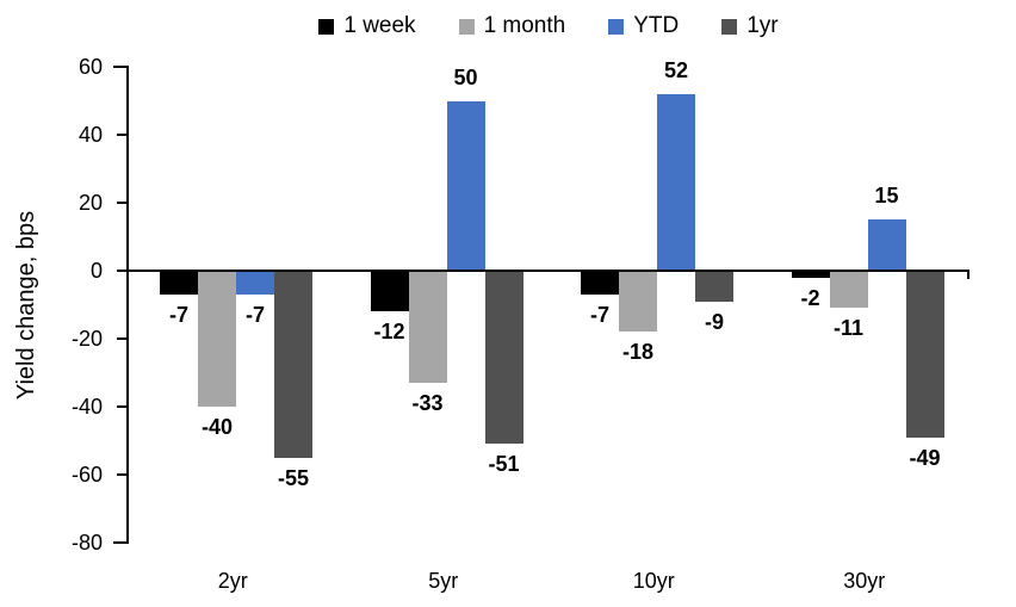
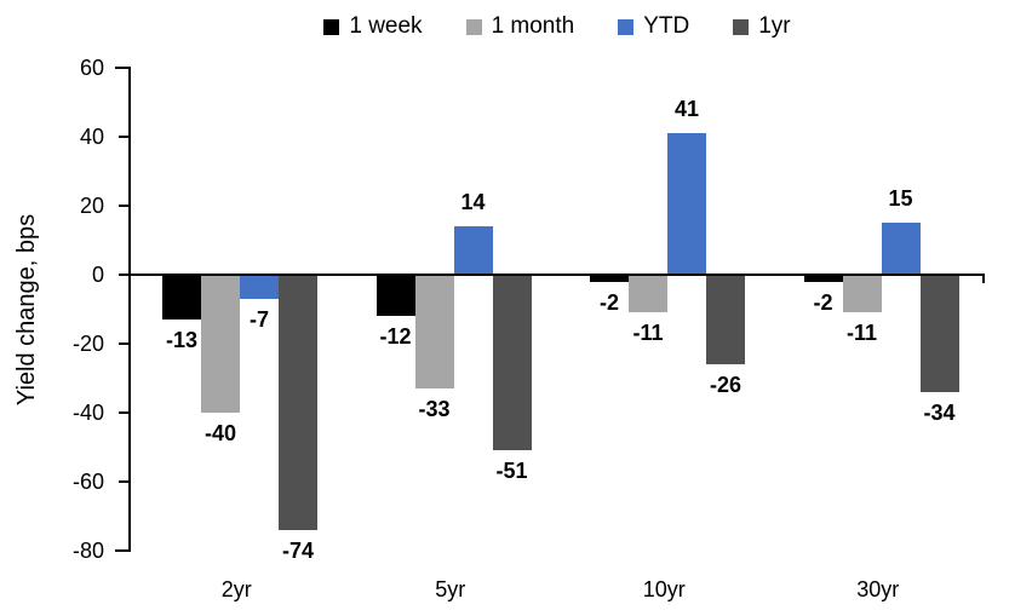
1 week/2yr: -7 -> -13
1yr/2yr: -55 -> -74
YTD/5yr: 50 -> 14
1 week/10yr: -7 -> -2
1 month/10yr: -18 -> -11
YTD/10yr: 52 -> 41
1yr/10yr: -9 -> -26
1yr/30yr: -49 -> -34
